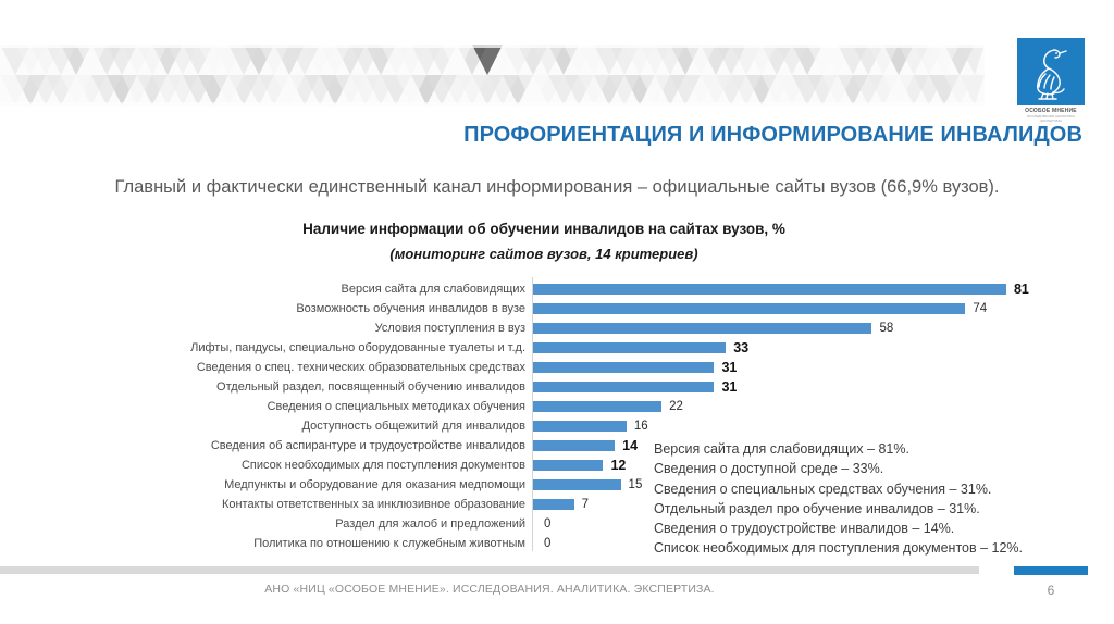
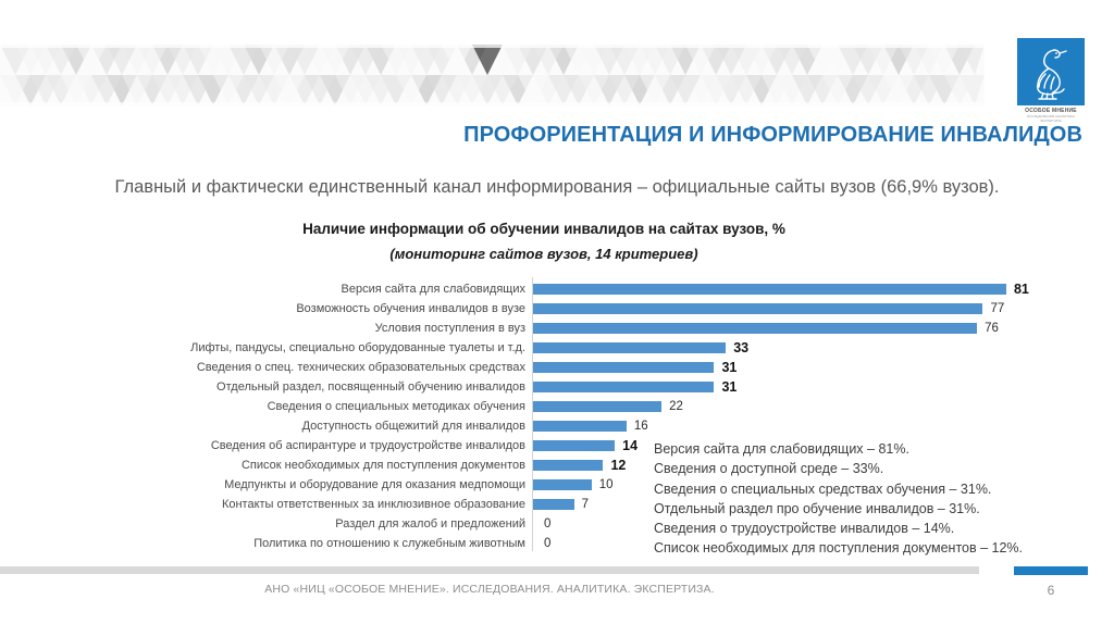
Возможность обучения инвалидов в вузе: 74 -> 77
Условия поступления в вуз: 58 -> 76
Медпункты и оборудование для оказания медпомощи: 15 -> 10
